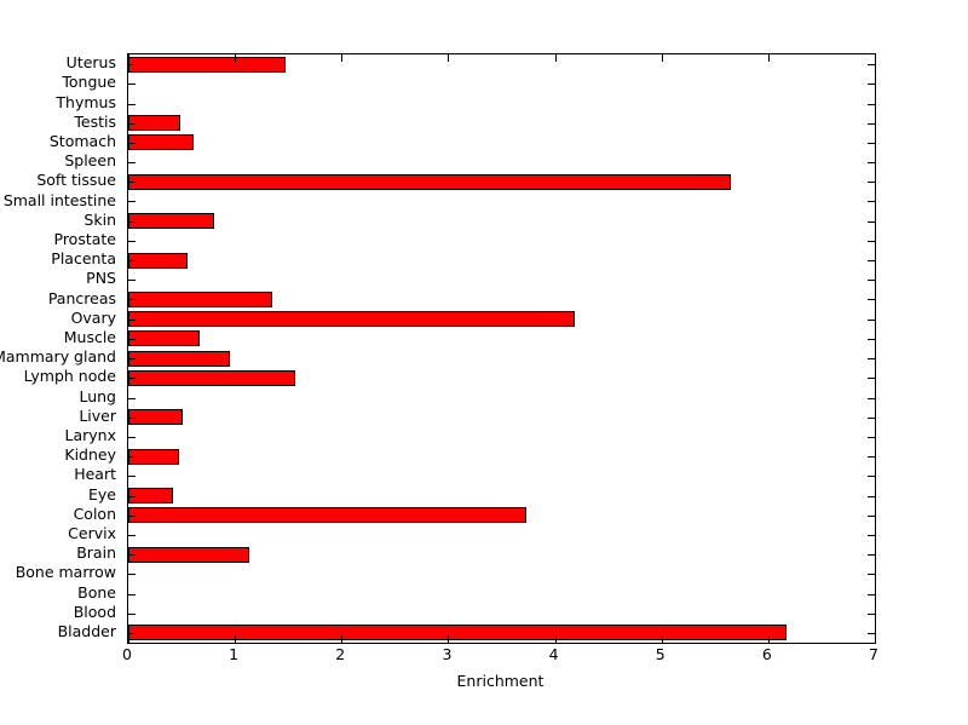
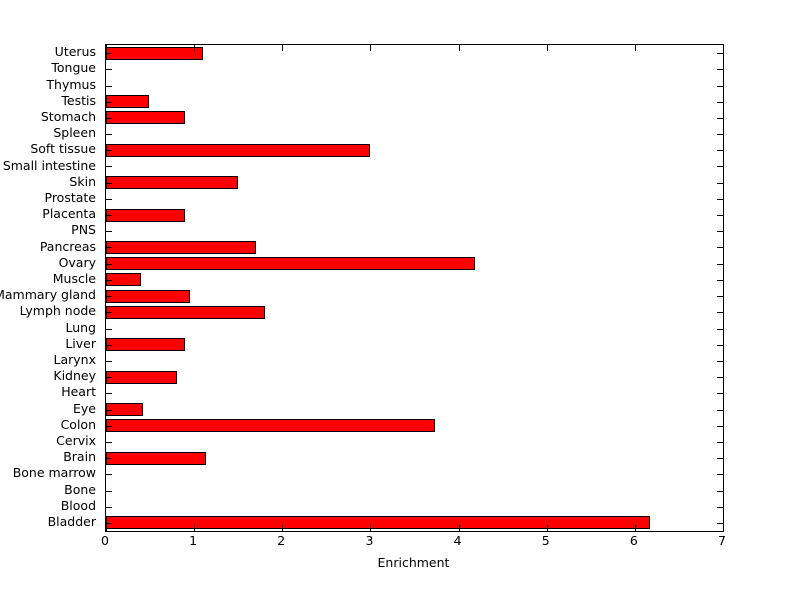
Uterus: 1.5 -> 1.1
Stomach: 0.6 -> 0.9
Soft tissue: 5.7 -> 3.0
Skin: 0.8 -> 1.5
Placenta: 0.6 -> 0.9
Pancreas: 1.4 -> 1.7
Muscle: 0.7 -> 0.4
Lymph node: 1.6 -> 1.8
Liver: 0.5 -> 0.9
Kidney: 0.5 -> 0.8
